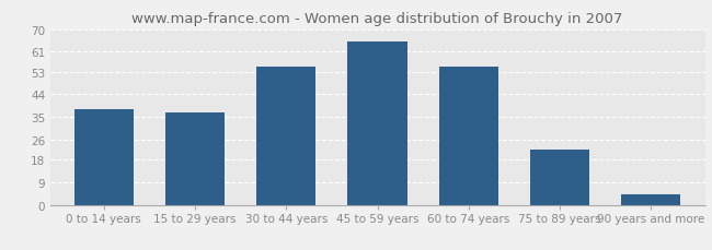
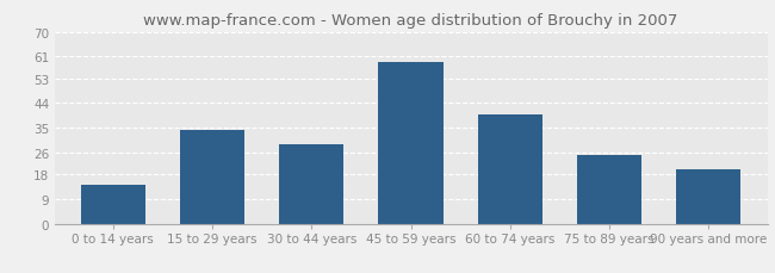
0 to 14 years: 38 -> 14
15 to 29 years: 37 -> 34
30 to 44 years: 55 -> 29
45 to 59 years: 65 -> 59
60 to 74 years: 55 -> 40
75 to 89 years: 22 -> 25
90 years and more: 4 -> 20
